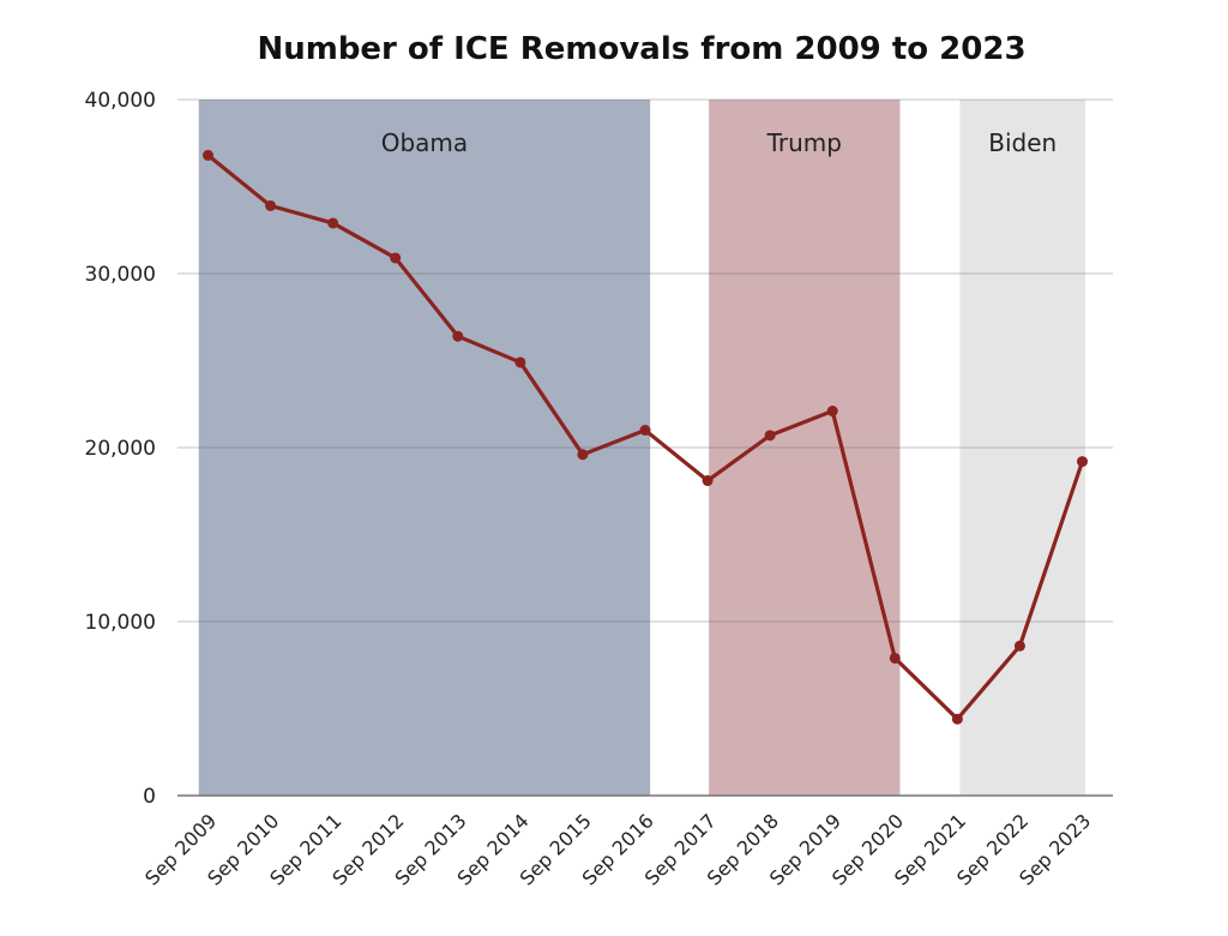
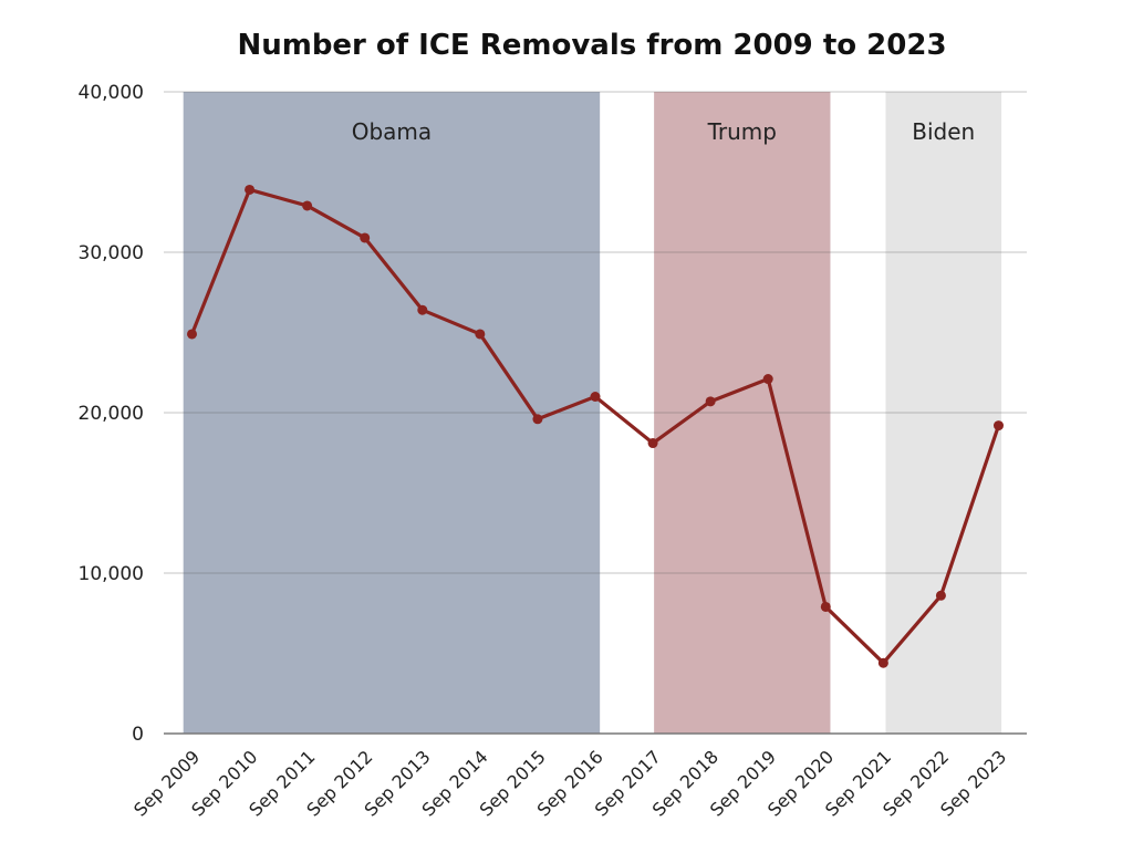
Sep 2009: 36800 -> 24900
